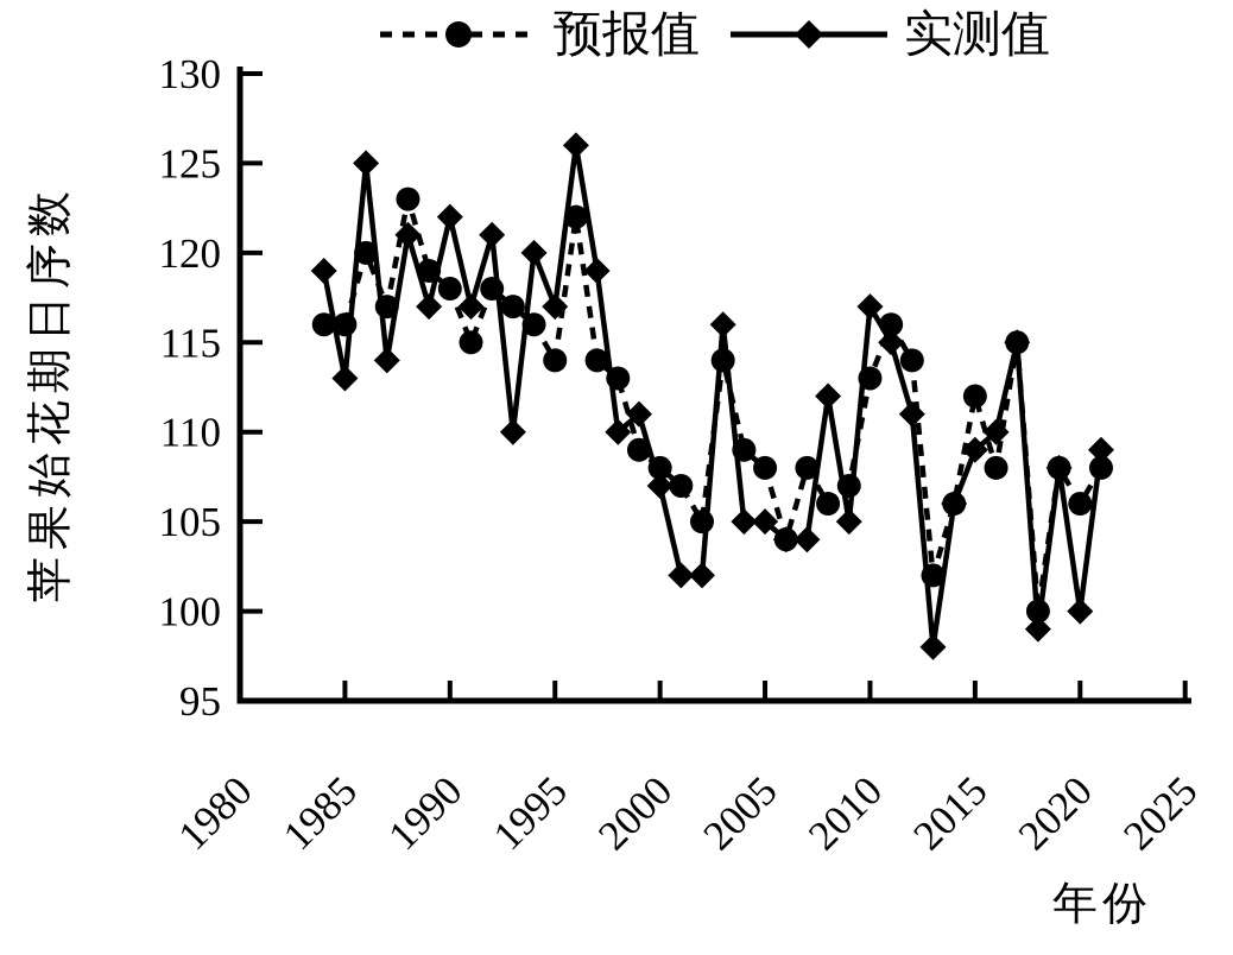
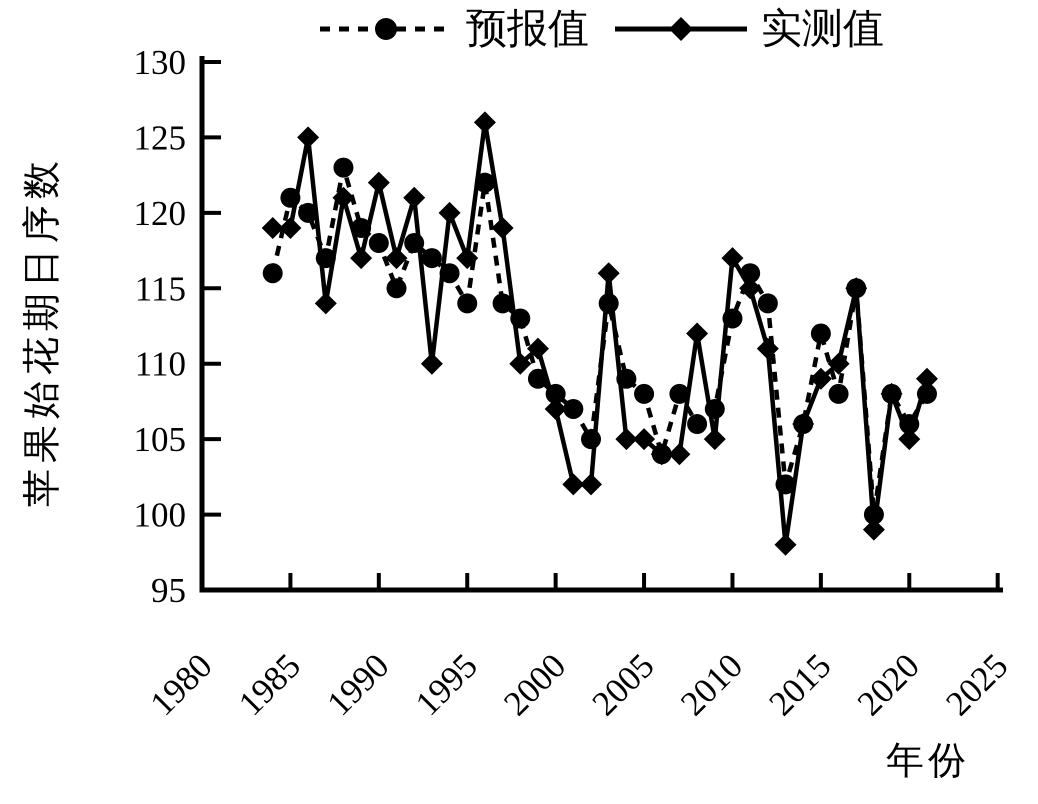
预报值/1985: 116 -> 121
实测值/1985: 113 -> 119
实测值/2020: 100 -> 105
